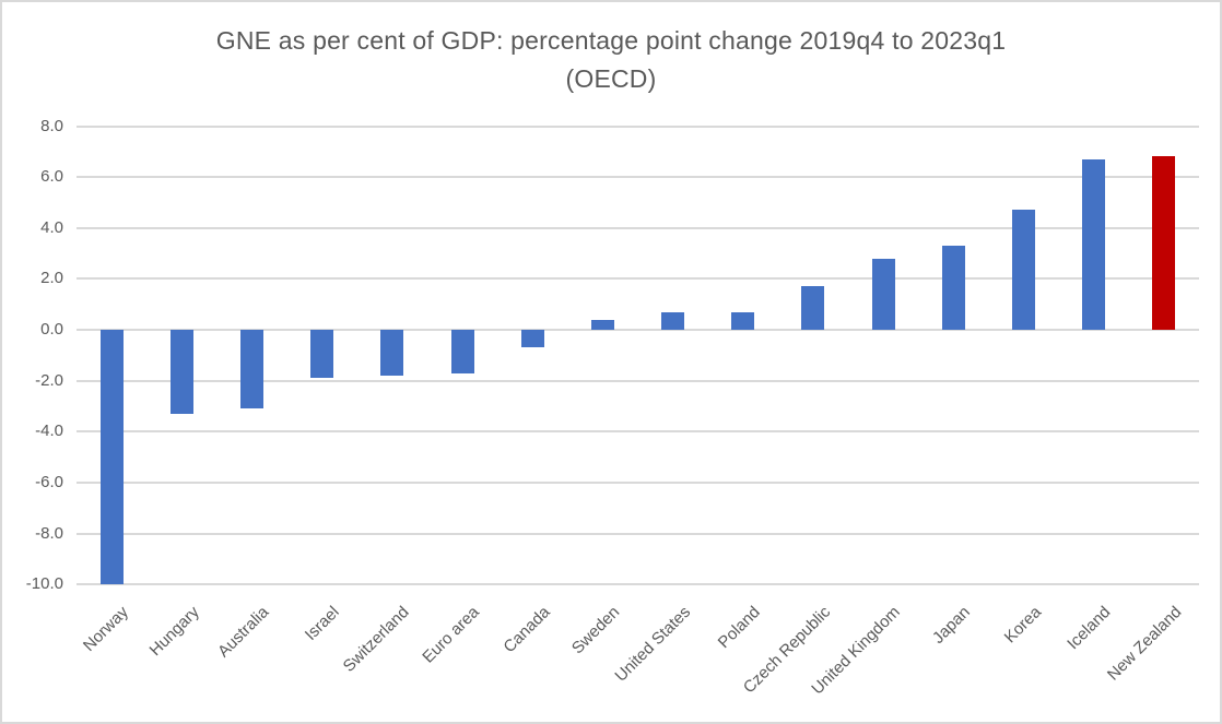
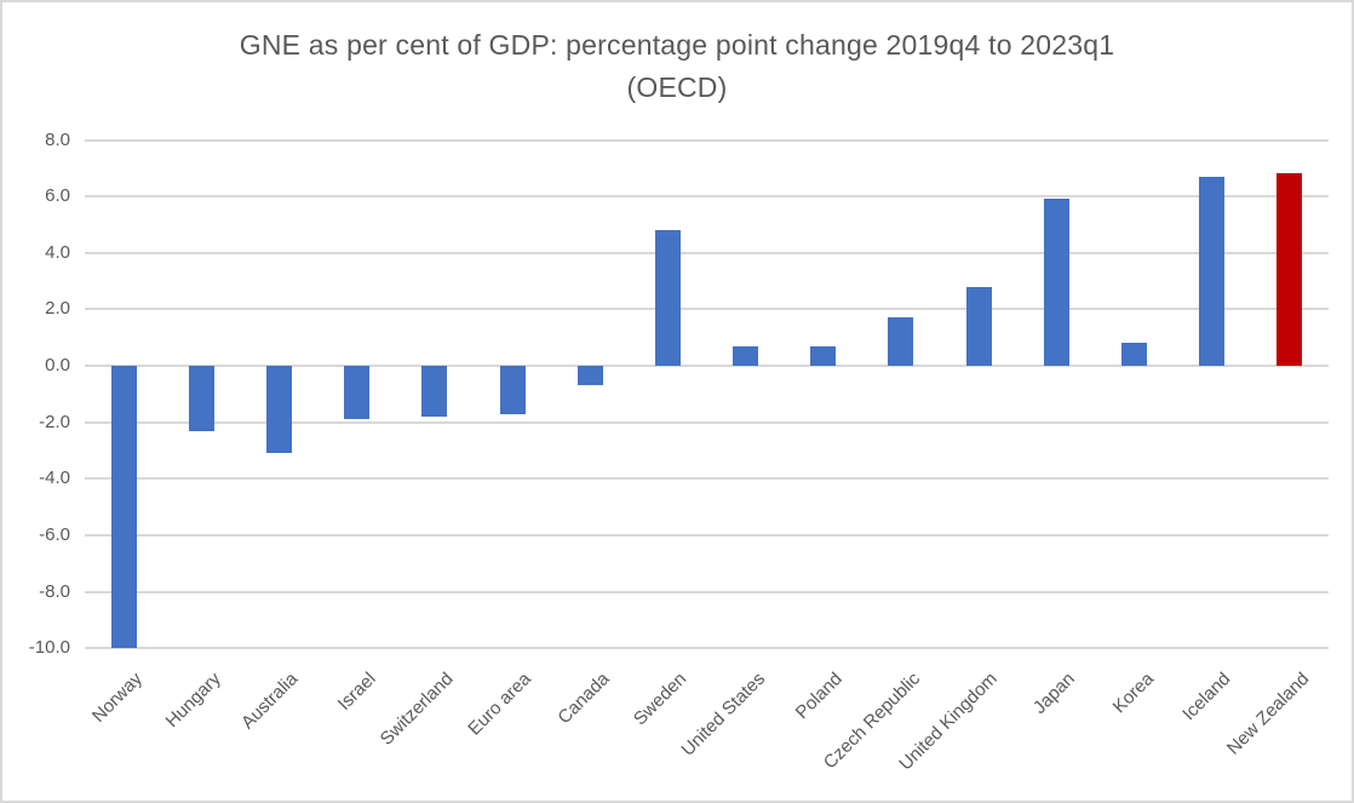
Hungary: -3.3 -> -2.3
Sweden: 0.4 -> 4.8
Japan: 3.3 -> 5.9
Korea: 4.7 -> 0.8
